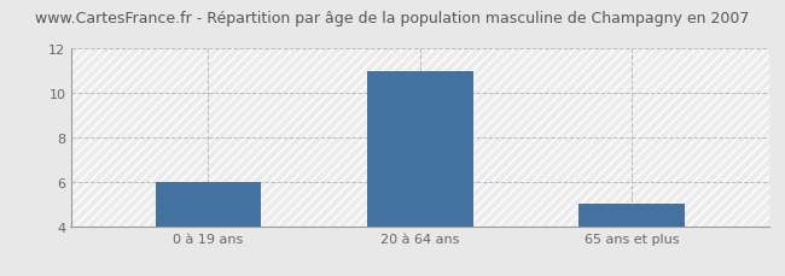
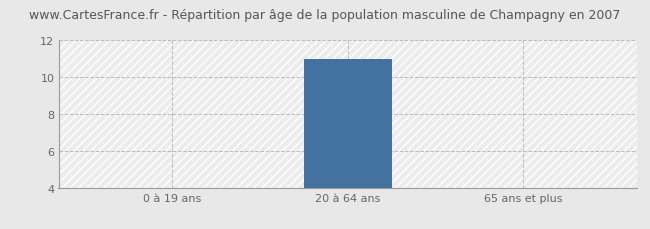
0 à 19 ans: 6 -> 4
65 ans et plus: 5 -> 4
